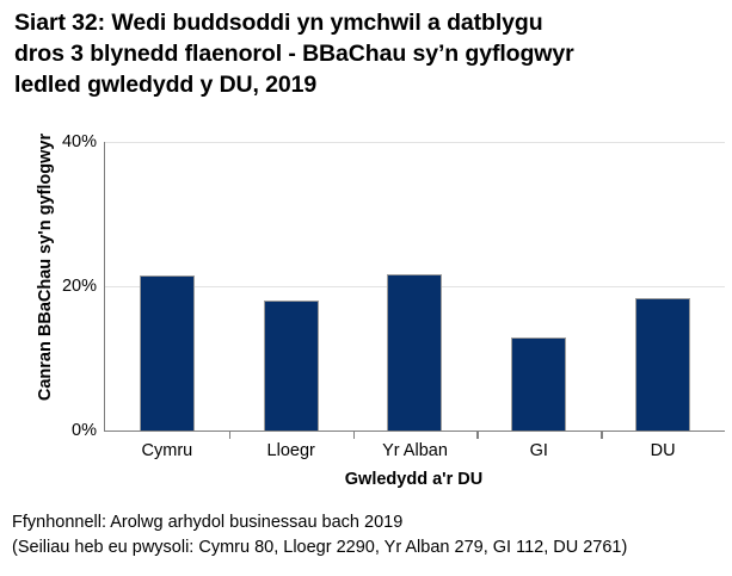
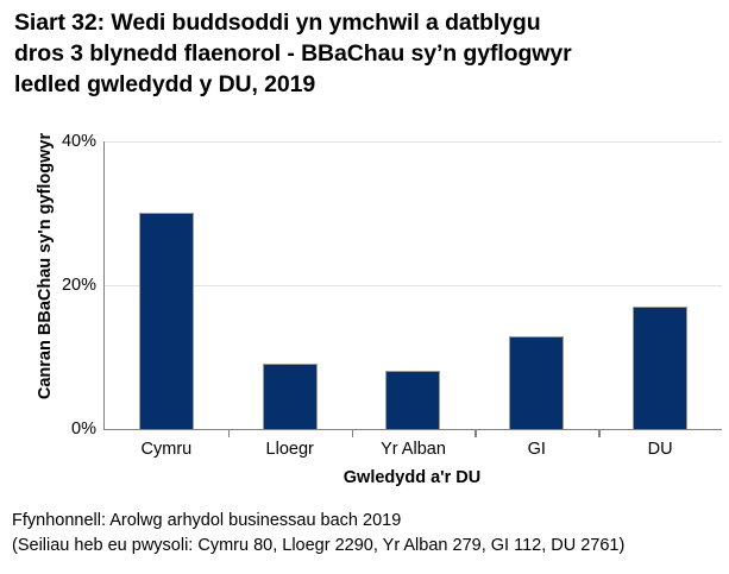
Cymru: 21% -> 30%
Lloegr: 18% -> 9%
Yr Alban: 22% -> 8%
DU: 18% -> 17%
